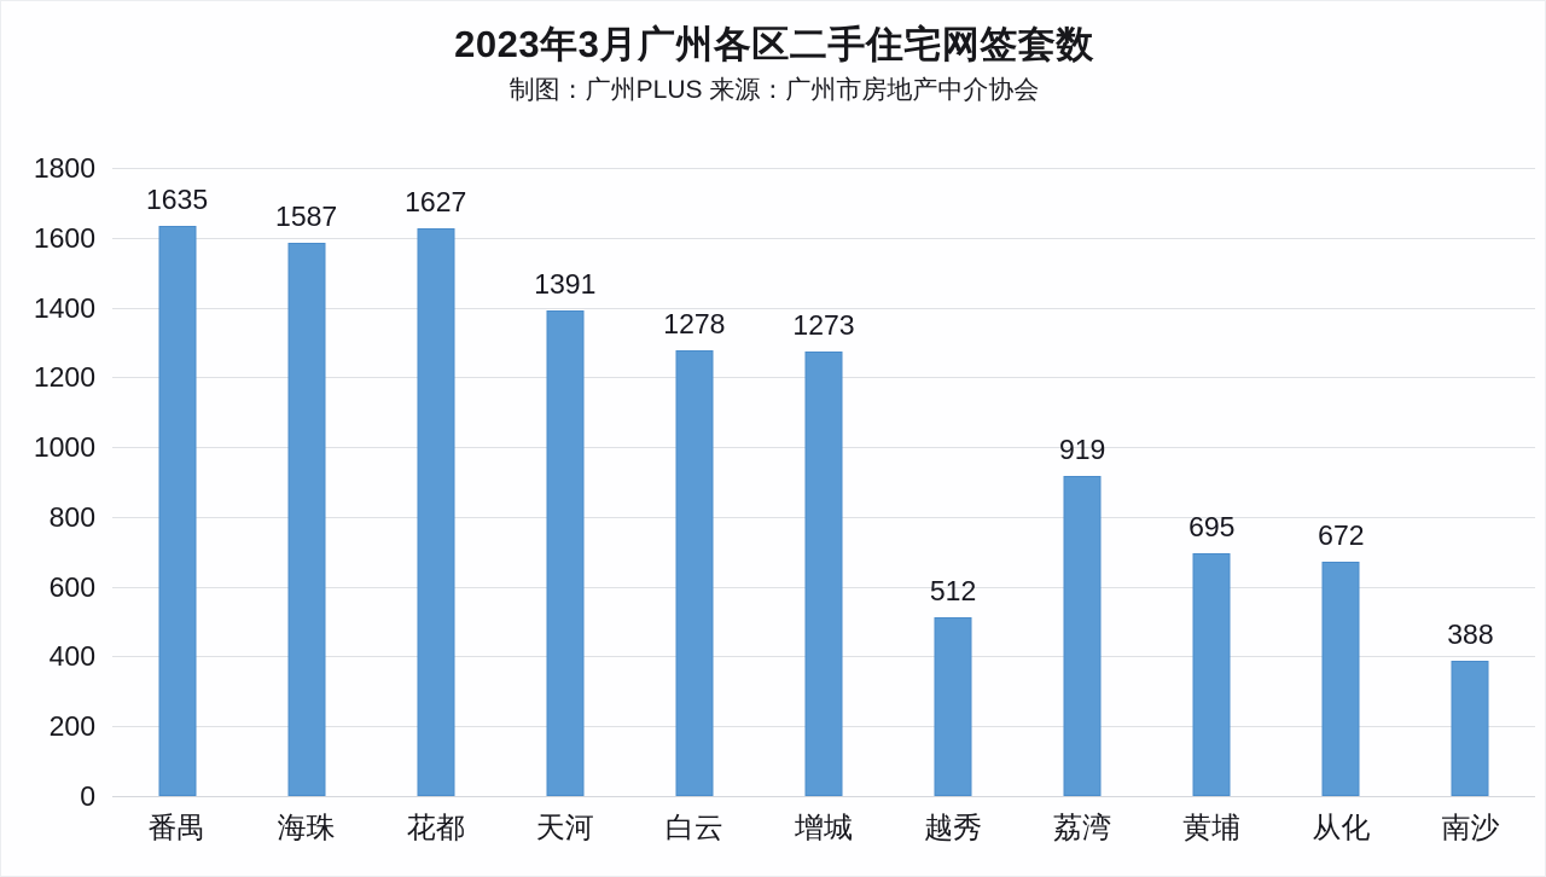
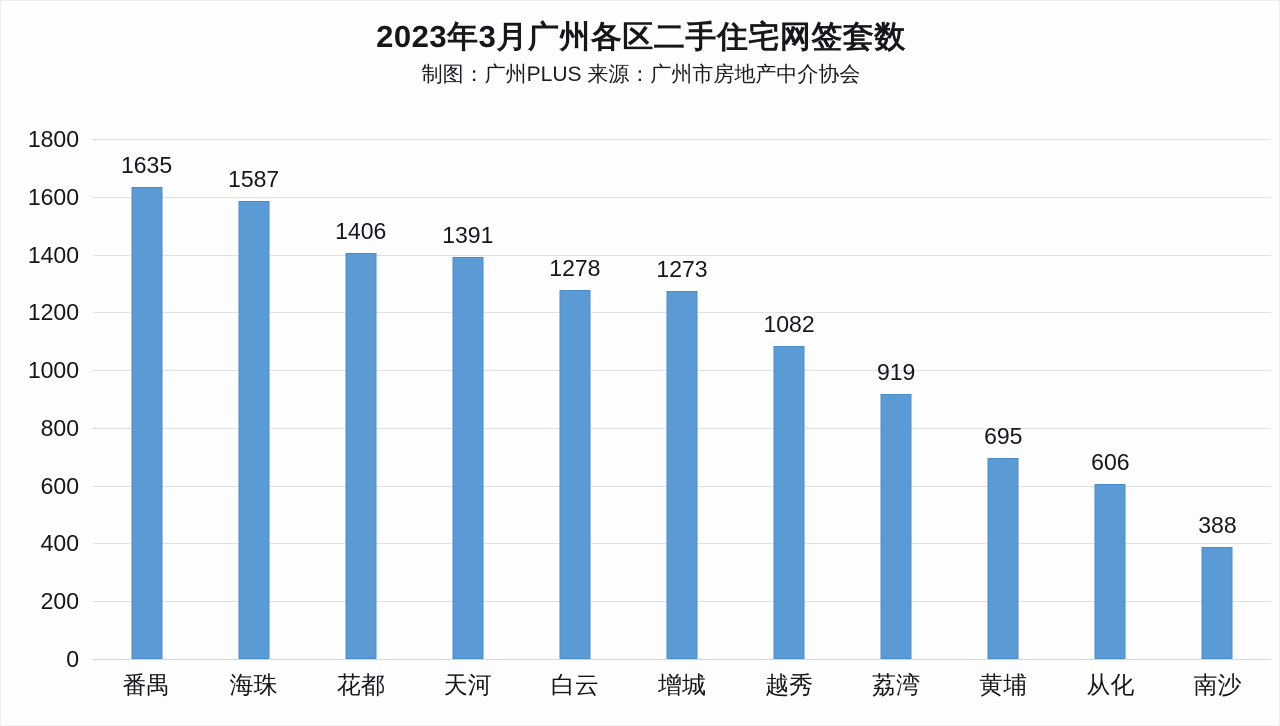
花都: 1627 -> 1406
越秀: 512 -> 1082
从化: 672 -> 606
